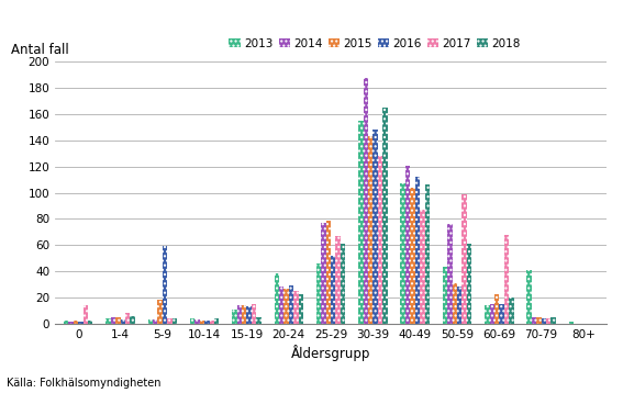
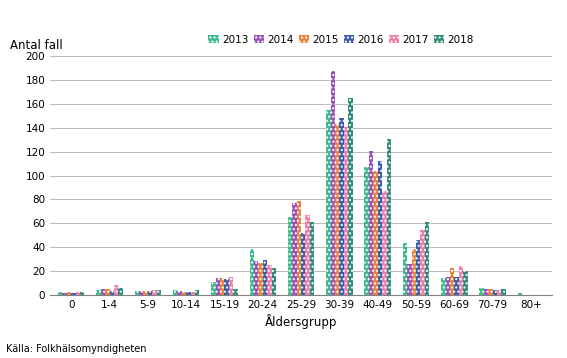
2017/0: 14 -> 2
2015/5-9: 18 -> 3
2016/5-9: 59 -> 3
2013/25-29: 46 -> 65
2017/30-39: 128 -> 141
2018/40-49: 106 -> 131
2014/50-59: 76 -> 26
2015/50-59: 31 -> 38
2016/50-59: 28 -> 46
2017/50-59: 99 -> 54
2017/60-69: 68 -> 24
2013/70-79: 41 -> 6
